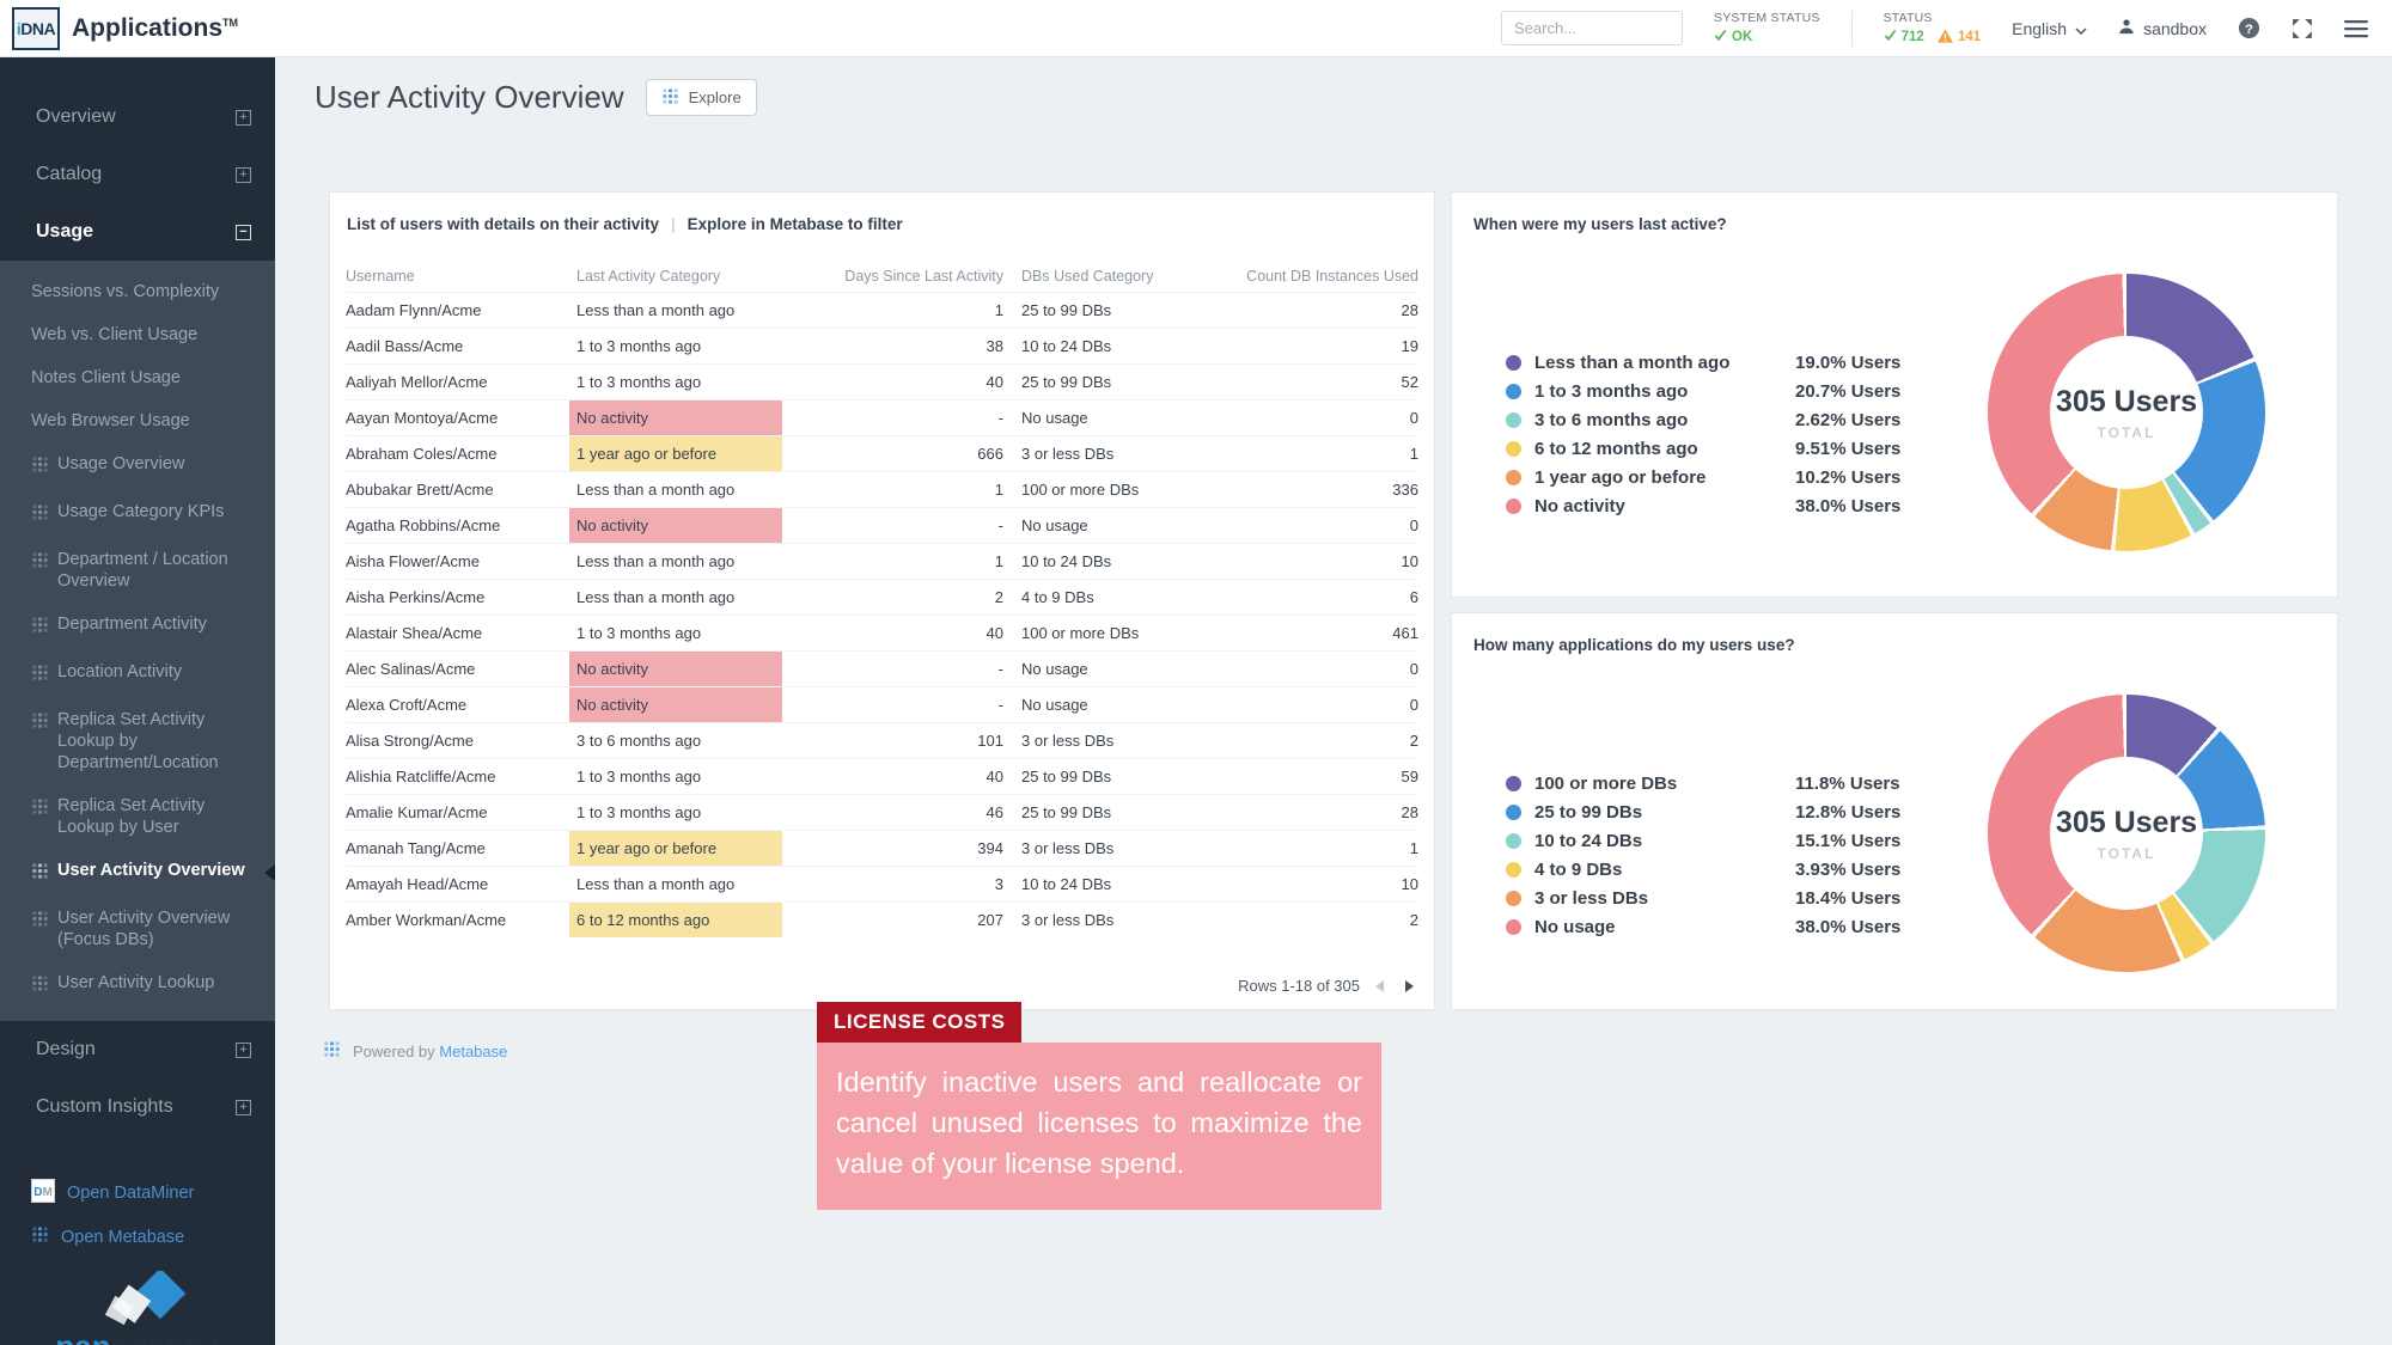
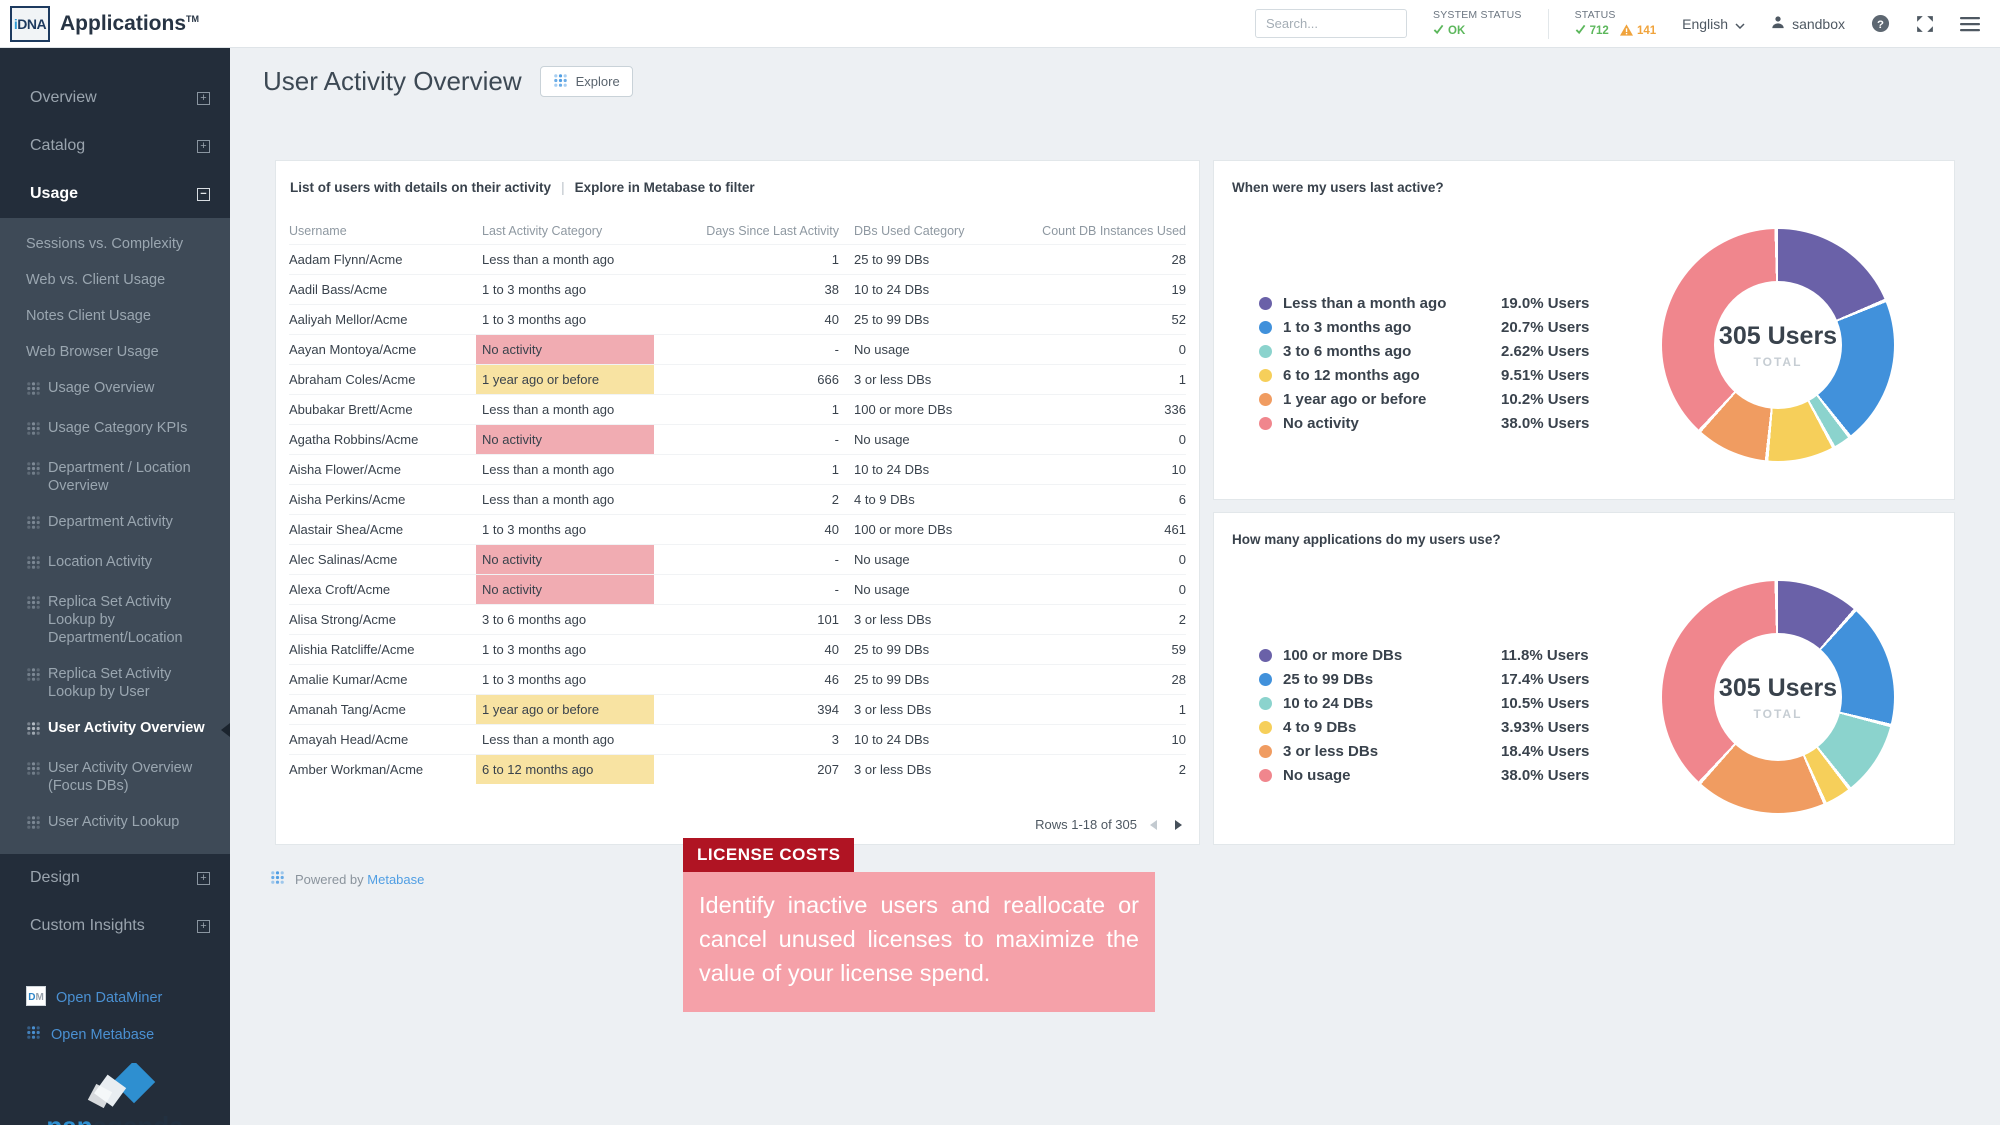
How many applications do my users use?/25 to 99 DBs: 12.8% -> 17.4%
How many applications do my users use?/10 to 24 DBs: 15.1% -> 10.5%
